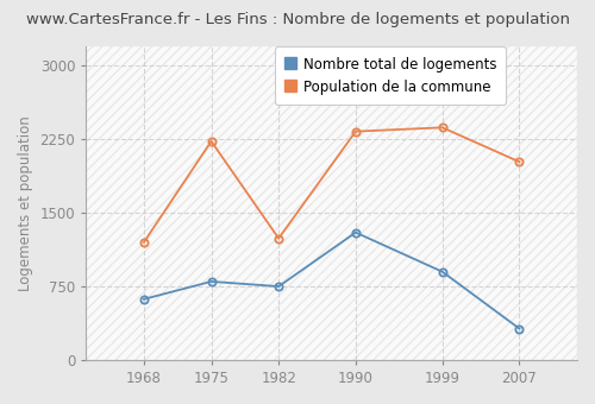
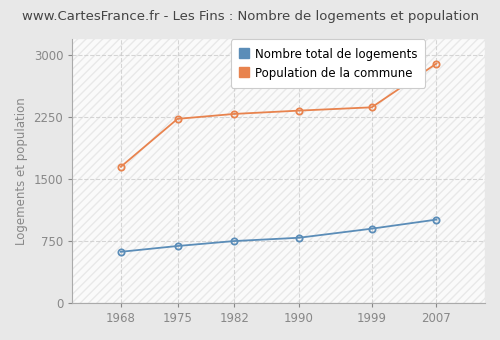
Population de la commune/1968: 1200 -> 1650
Nombre total de logements/1975: 800 -> 690
Population de la commune/1982: 1240 -> 2290
Nombre total de logements/1990: 1300 -> 790
Nombre total de logements/2007: 320 -> 1010
Population de la commune/2007: 2020 -> 2900
